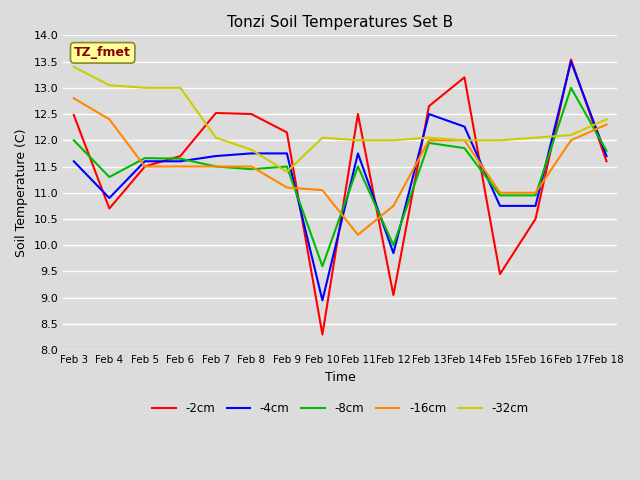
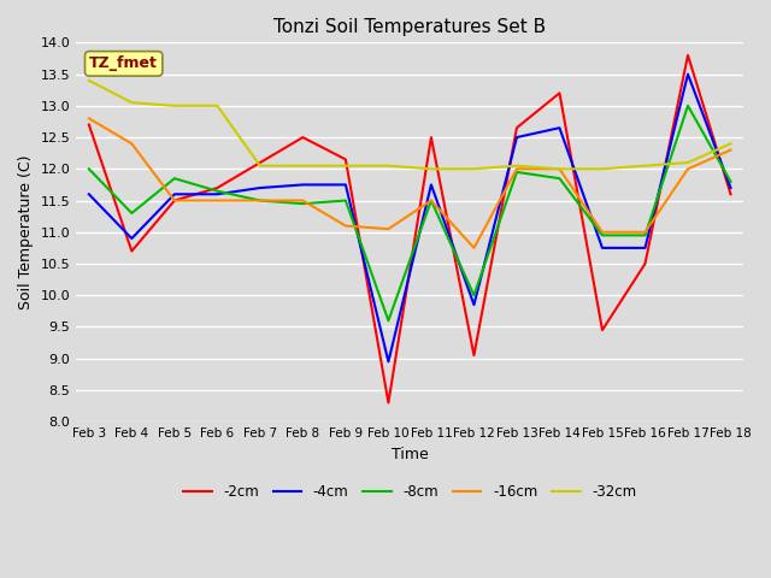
-2cm/Feb 3: 12.48 -> 12.70
-8cm/Feb 5: 11.66 -> 11.85
-2cm/Feb 7: 12.52 -> 12.10
-32cm/Feb 8: 11.82 -> 12.05
-32cm/Feb 9: 11.40 -> 12.05
-16cm/Feb 11: 10.20 -> 11.50
-4cm/Feb 14: 12.26 -> 12.65
-2cm/Feb 17: 13.54 -> 13.80
